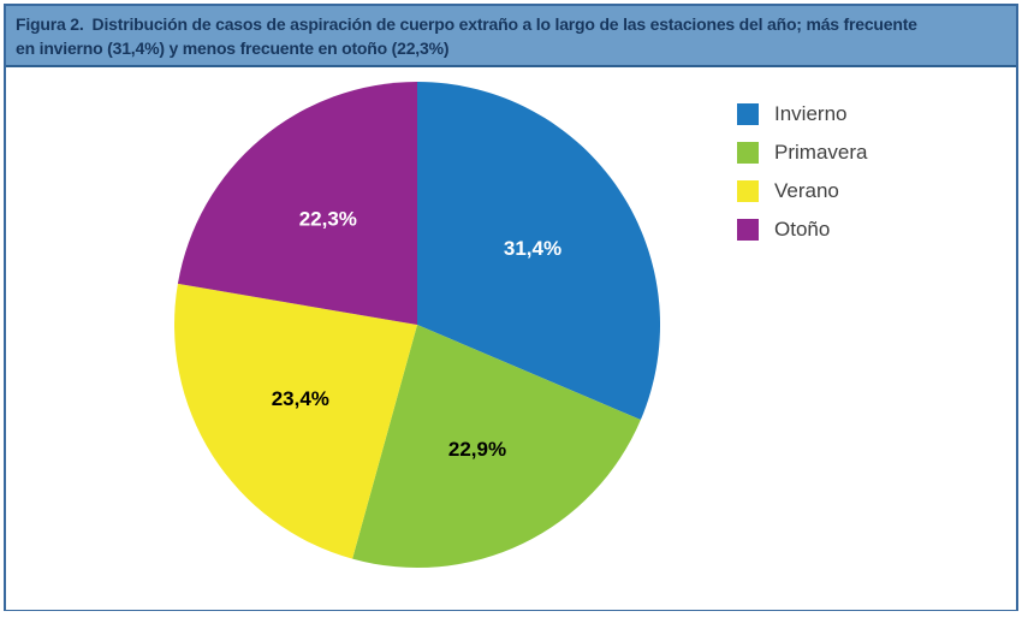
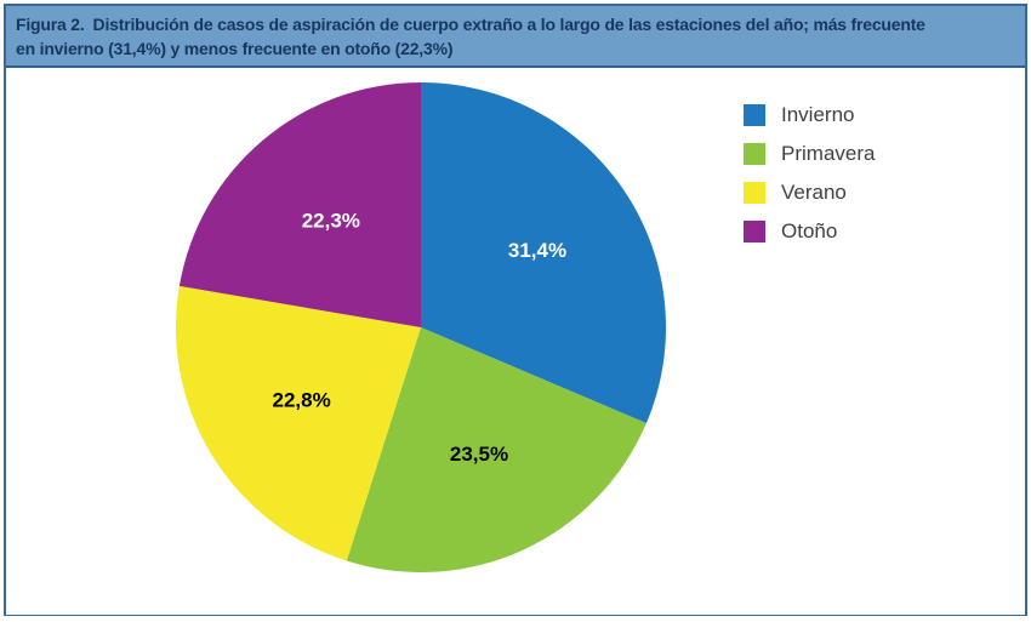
Primavera: 22,9% -> 23,5%
Verano: 23,4% -> 22,8%
